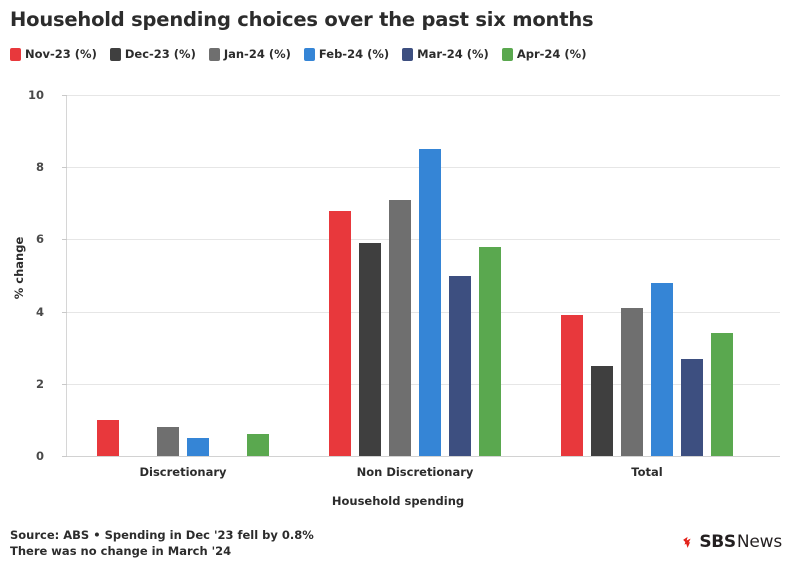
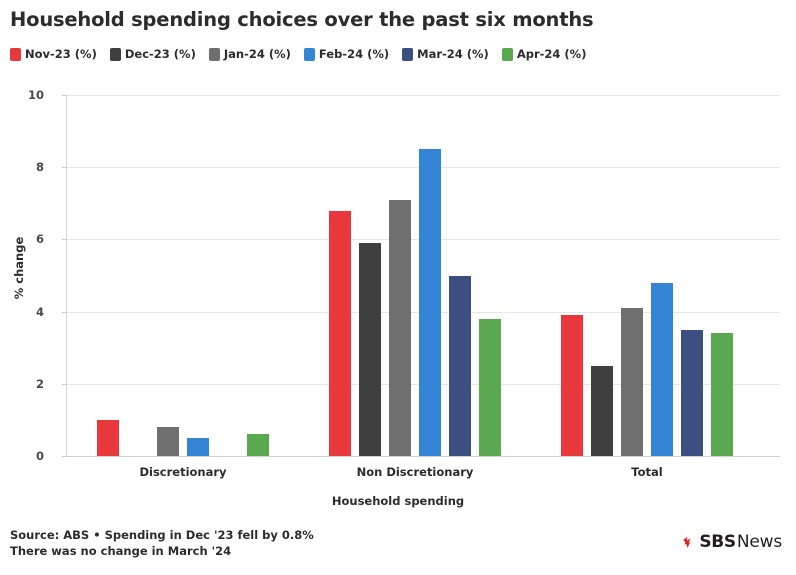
Apr-24 (%)/Non Discretionary: 5.8 -> 3.8
Mar-24 (%)/Total: 2.7 -> 3.5
